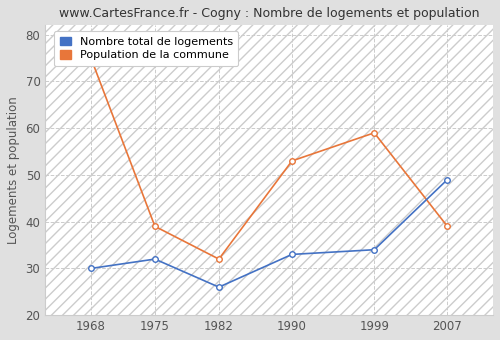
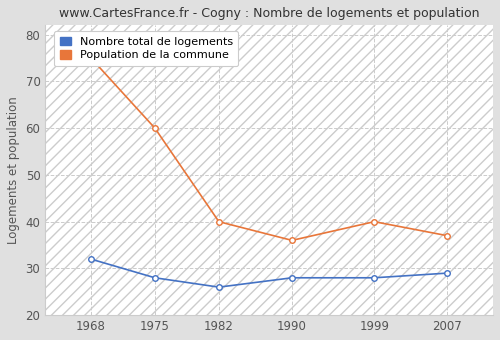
Nombre total de logements/1968: 30 -> 32
Nombre total de logements/1975: 32 -> 28
Population de la commune/1975: 39 -> 60
Population de la commune/1982: 32 -> 40
Nombre total de logements/1990: 33 -> 28
Population de la commune/1990: 53 -> 36
Nombre total de logements/1999: 34 -> 28
Population de la commune/1999: 59 -> 40
Nombre total de logements/2007: 49 -> 29
Population de la commune/2007: 39 -> 37
